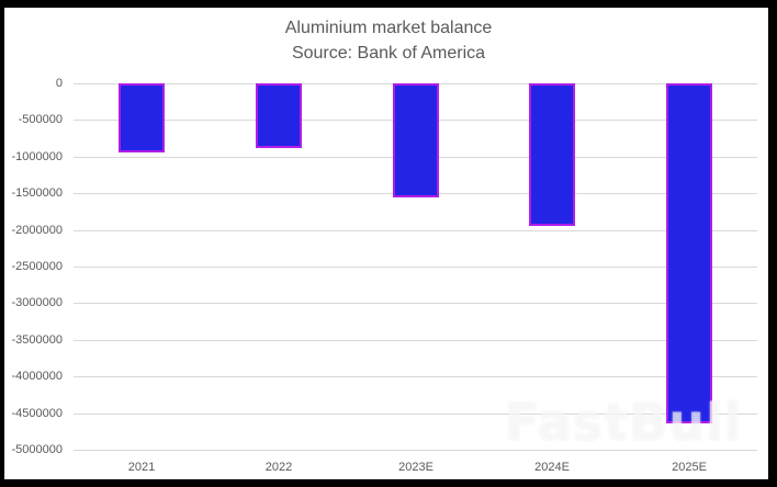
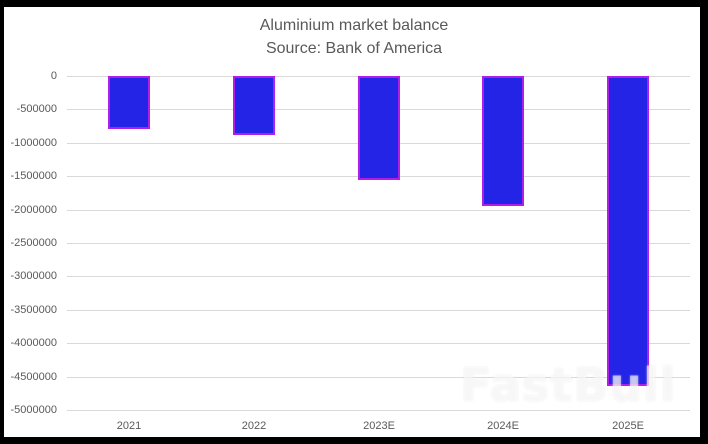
2021: -1000000 -> -800000
